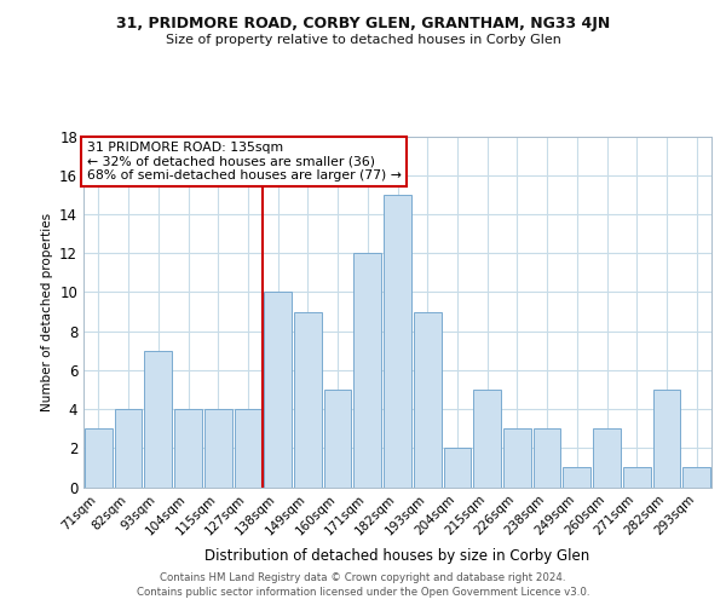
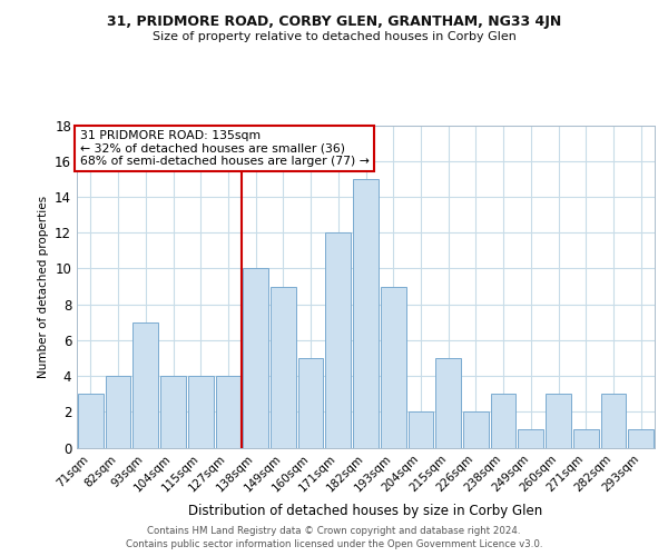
226sqm: 3 -> 2
282sqm: 5 -> 3
